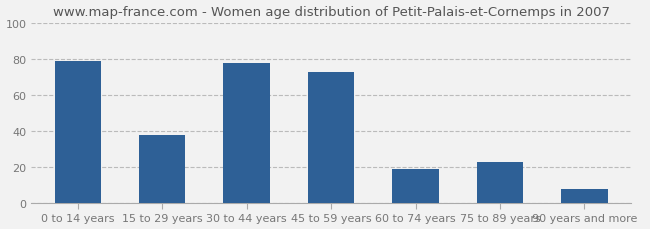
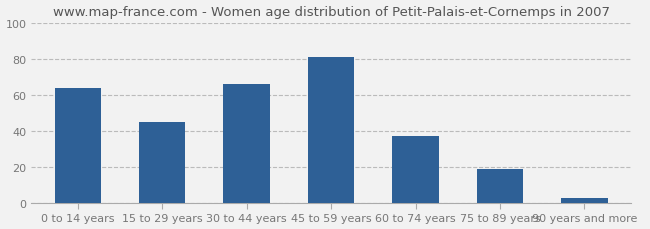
0 to 14 years: 79 -> 64
15 to 29 years: 38 -> 45
30 to 44 years: 78 -> 66
45 to 59 years: 73 -> 81
60 to 74 years: 19 -> 37
75 to 89 years: 23 -> 19
90 years and more: 8 -> 3
